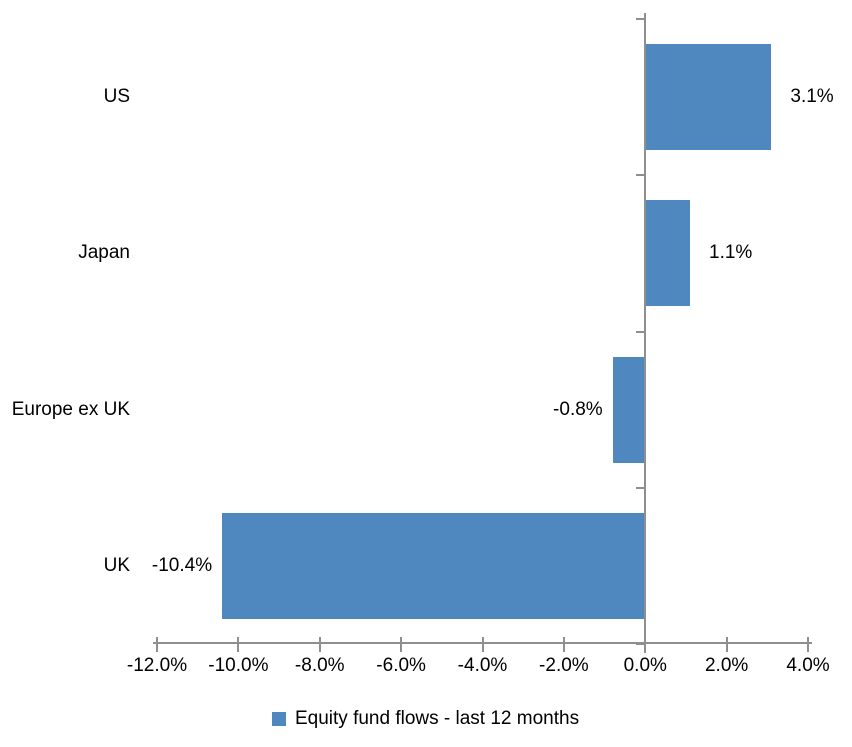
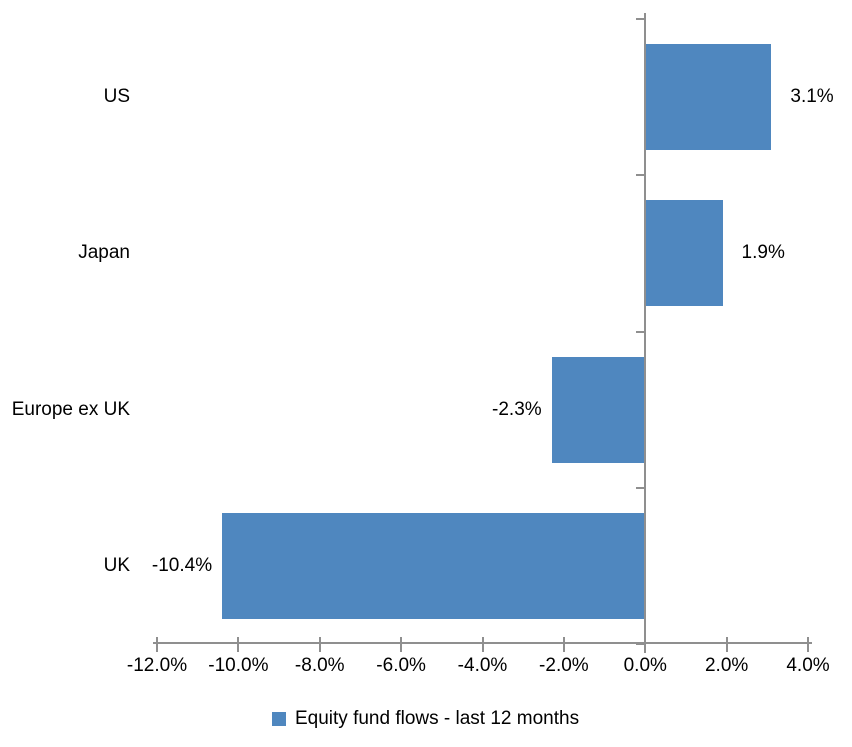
Japan: 1.1% -> 1.9%
Europe ex UK: -0.8% -> -2.3%
